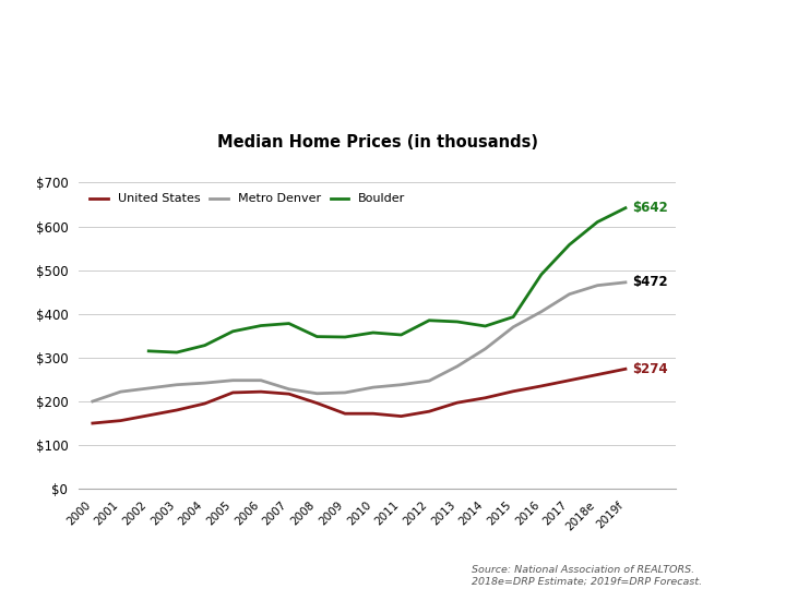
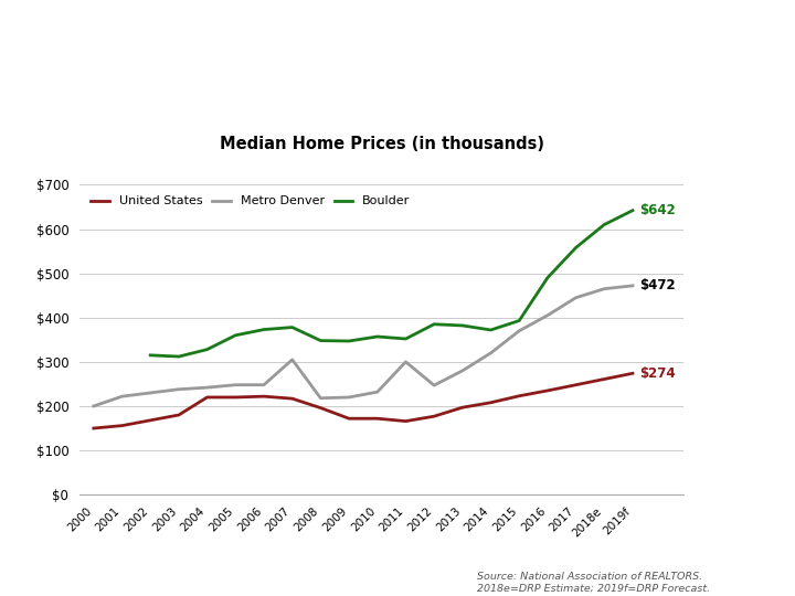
United States/2004: $195 -> $220
Metro Denver/2007: $228 -> $305
Metro Denver/2011: $238 -> $300
